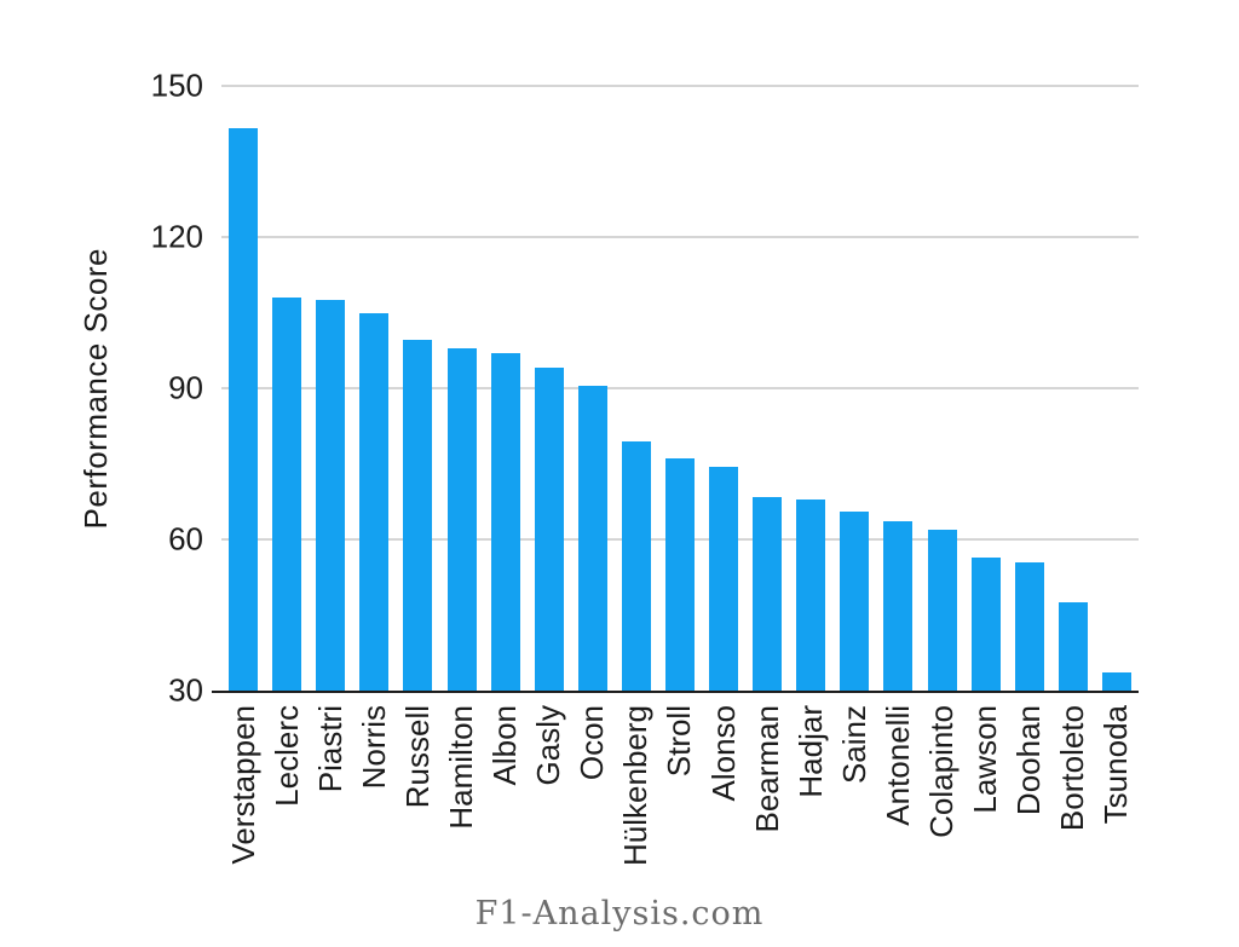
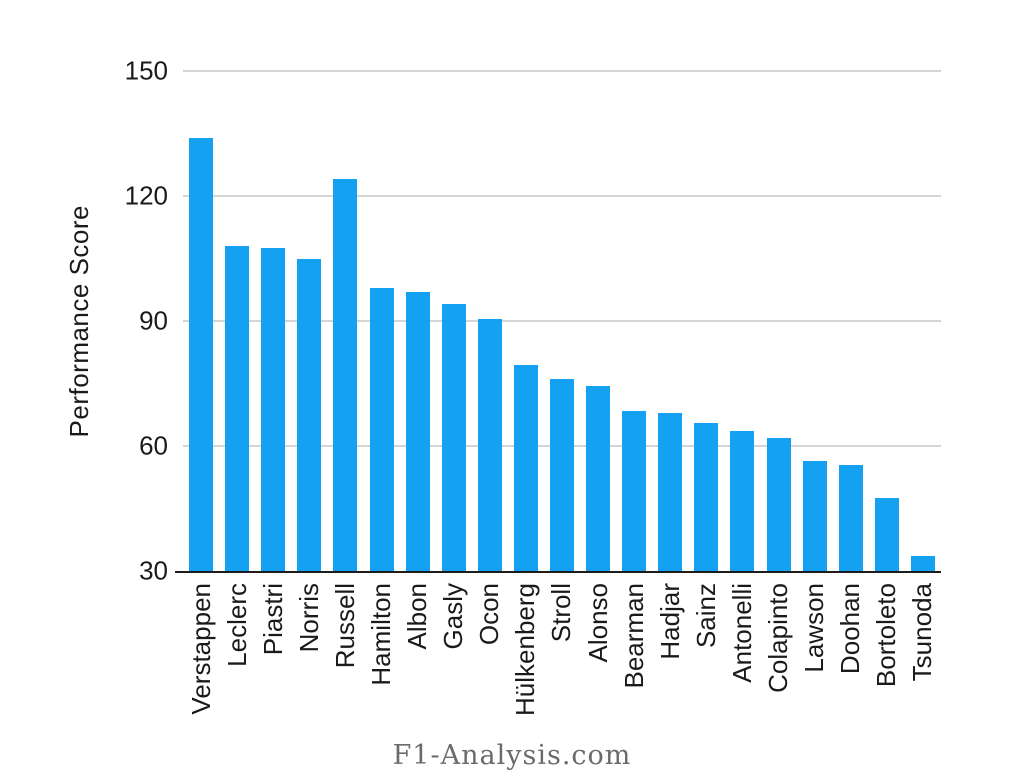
Verstappen: 142 -> 134
Russell: 100 -> 124
